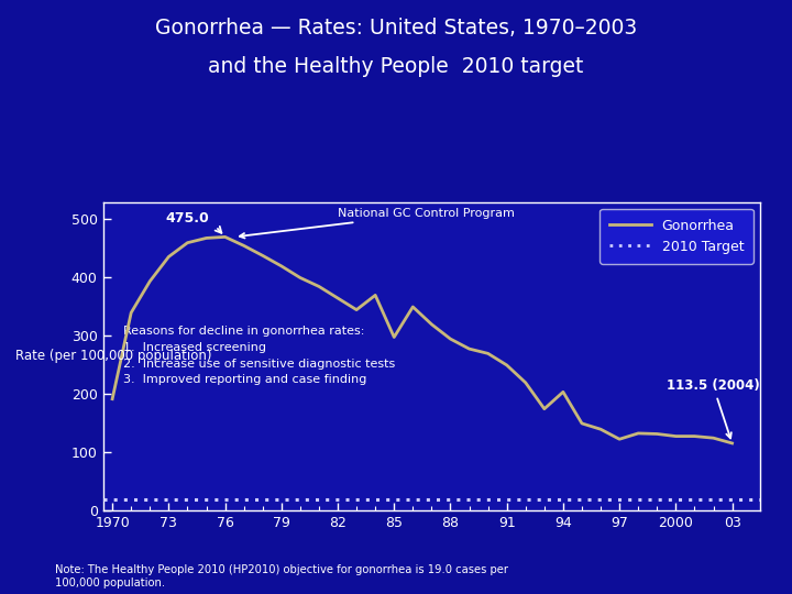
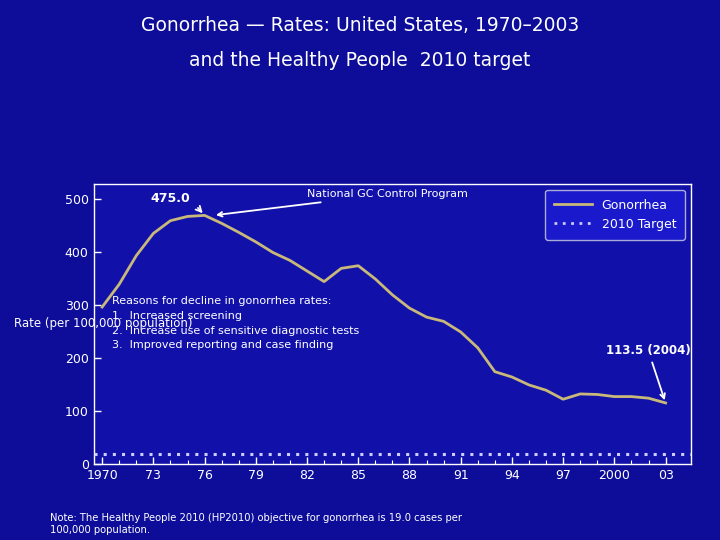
1970: 192 -> 297
85: 298 -> 375
94: 204 -> 165
